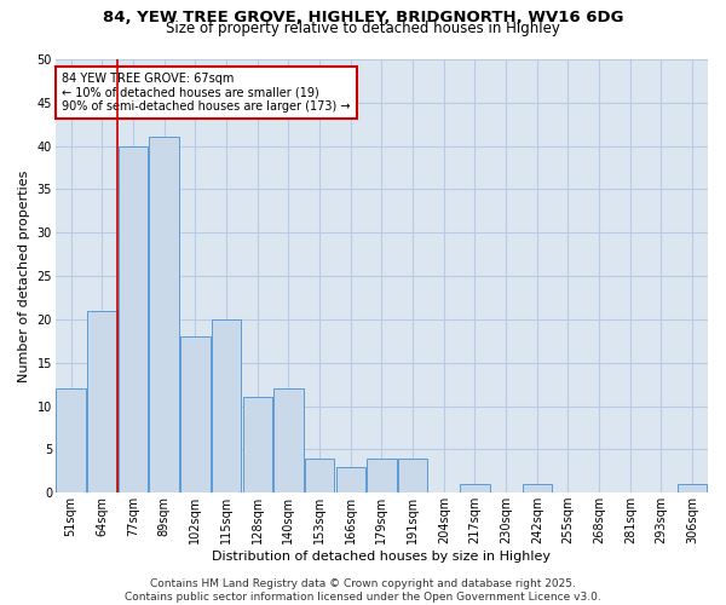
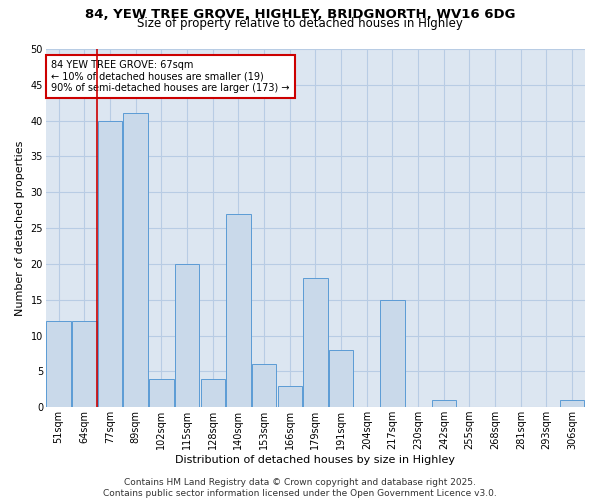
64sqm: 21 -> 12
102sqm: 18 -> 4
128sqm: 11 -> 4
140sqm: 12 -> 27
153sqm: 4 -> 6
179sqm: 4 -> 18
191sqm: 4 -> 8
217sqm: 1 -> 15
